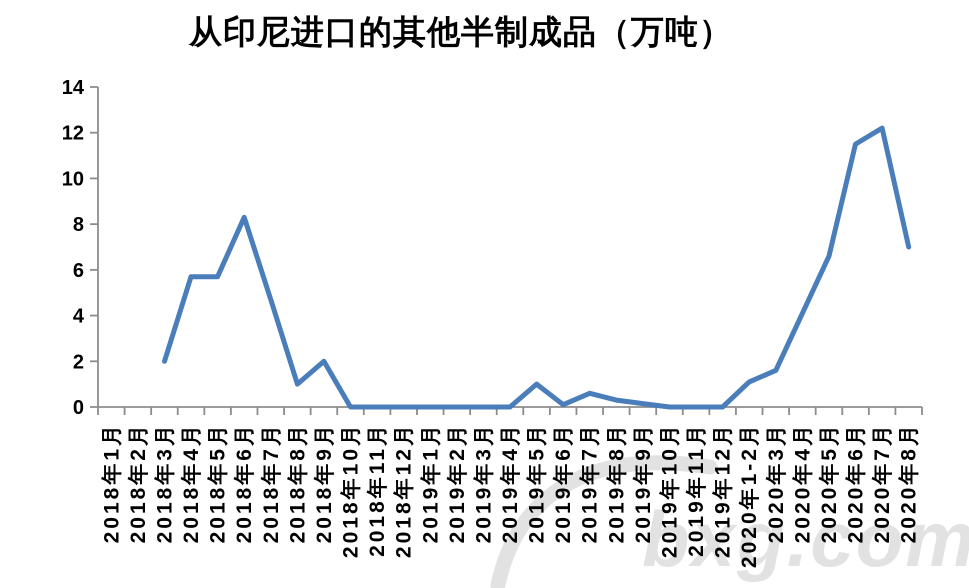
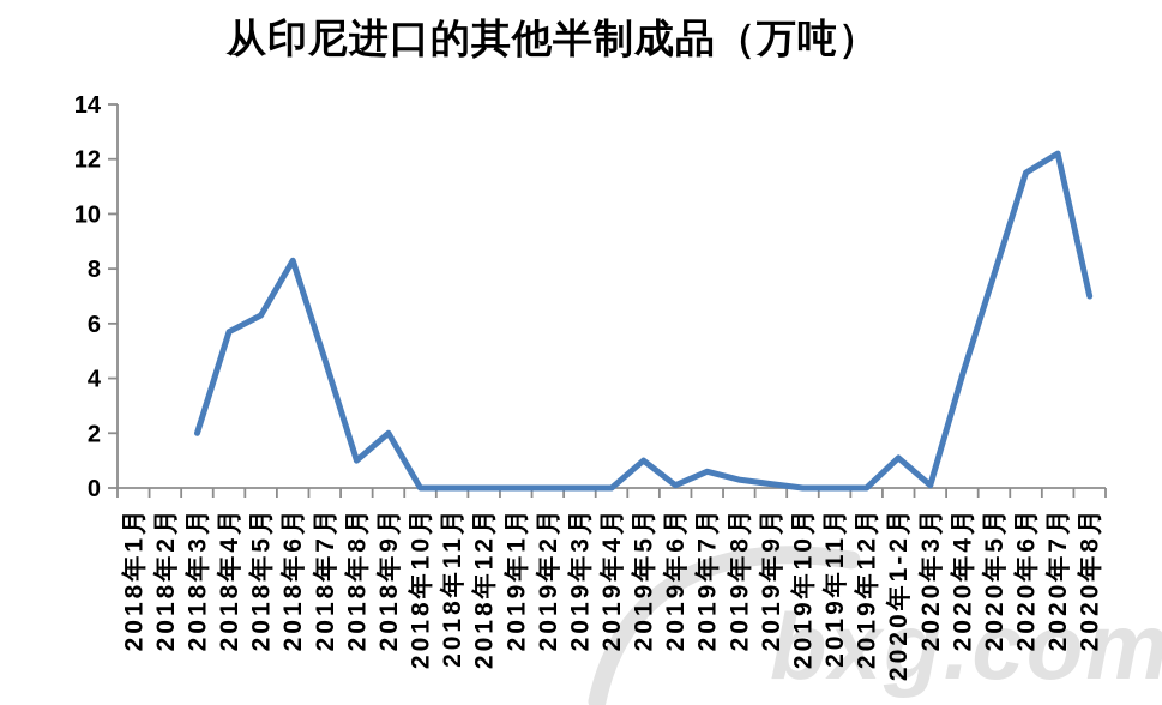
2018年5月: 5.7 -> 6.3
2020年3月: 1.6 -> 0.1
2020年5月: 6.6 -> 7.8
